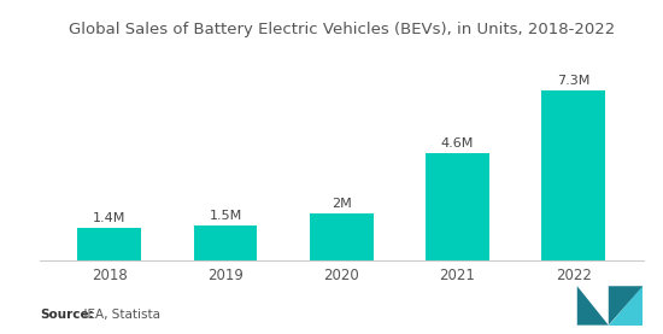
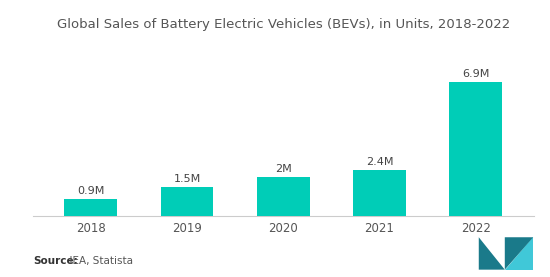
2018: 1.4M -> 0.9M
2021: 4.6M -> 2.4M
2022: 7.3M -> 6.9M
